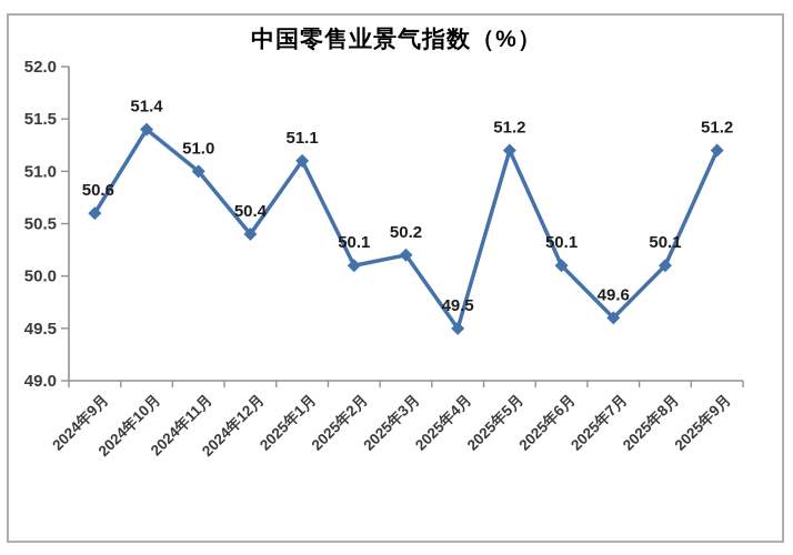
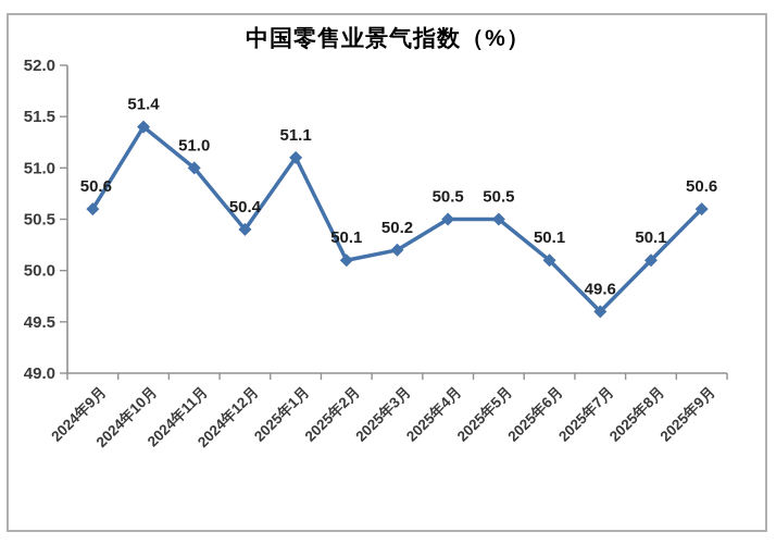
2025年4月: 49.5 -> 50.5
2025年5月: 51.2 -> 50.5
2025年9月: 51.2 -> 50.6
